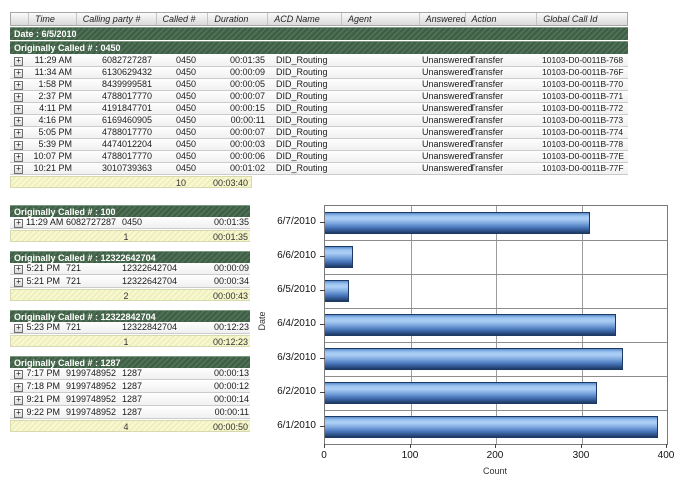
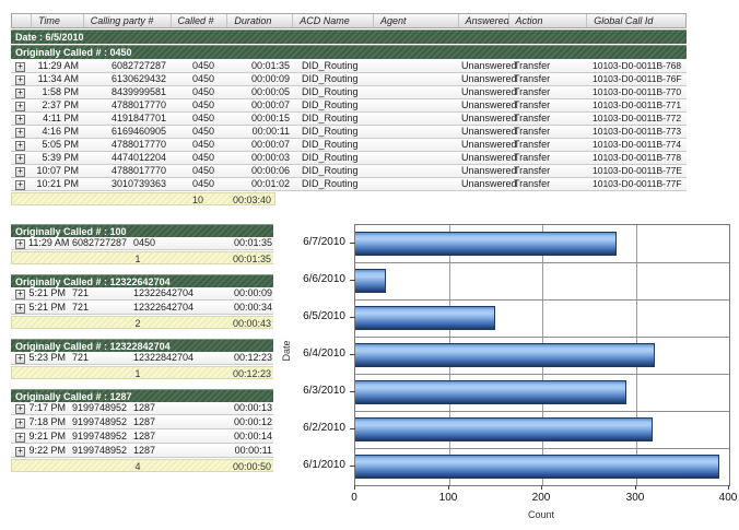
6/7/2010: 310 -> 280
6/5/2010: 30 -> 150
6/4/2010: 340 -> 320
6/3/2010: 350 -> 290
